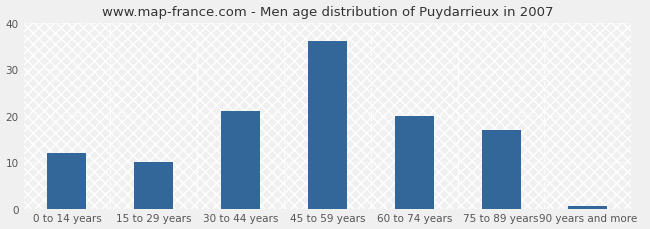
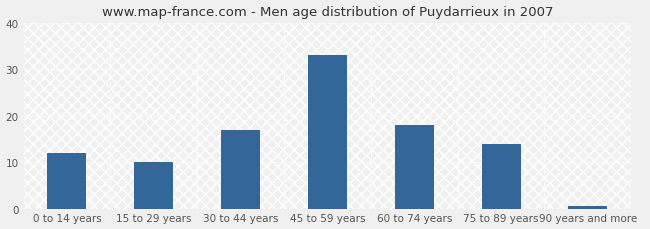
30 to 44 years: 21.0 -> 17.0
45 to 59 years: 36.0 -> 33.0
60 to 74 years: 20.0 -> 18.0
75 to 89 years: 17.0 -> 14.0
